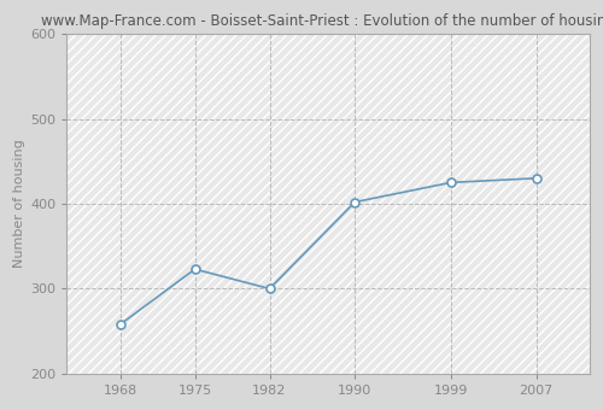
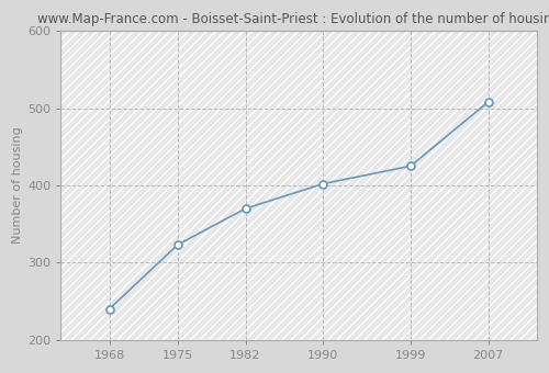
1968: 258 -> 240
1982: 300 -> 370
2007: 430 -> 508
